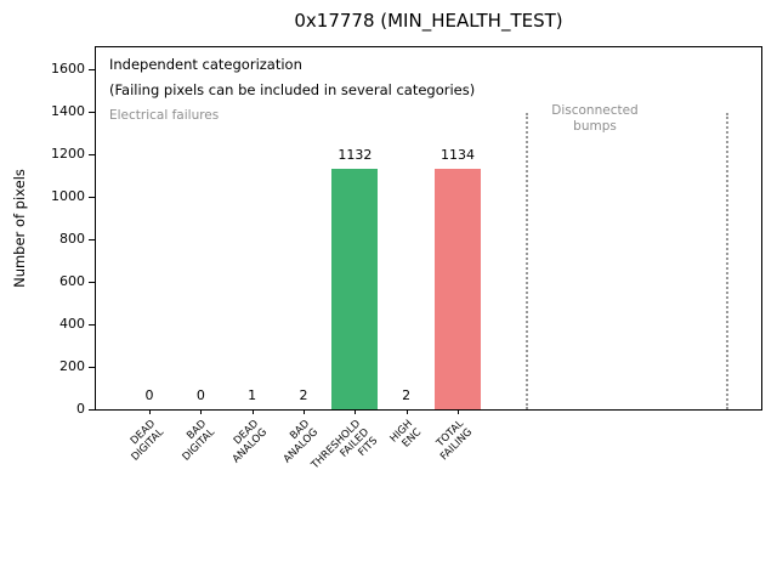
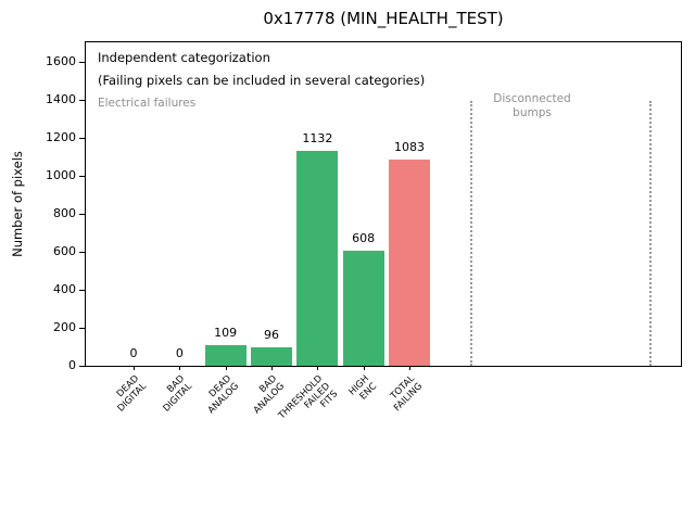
DEAD ANALOG: 1 -> 109
BAD ANALOG: 2 -> 96
HIGH ENC: 2 -> 608
TOTAL FAILING: 1134 -> 1083
